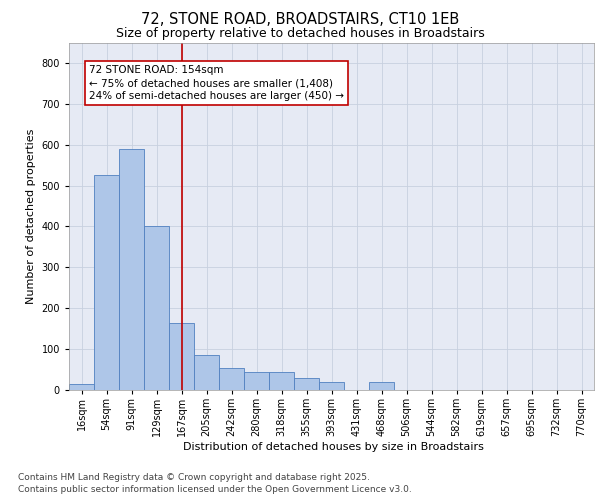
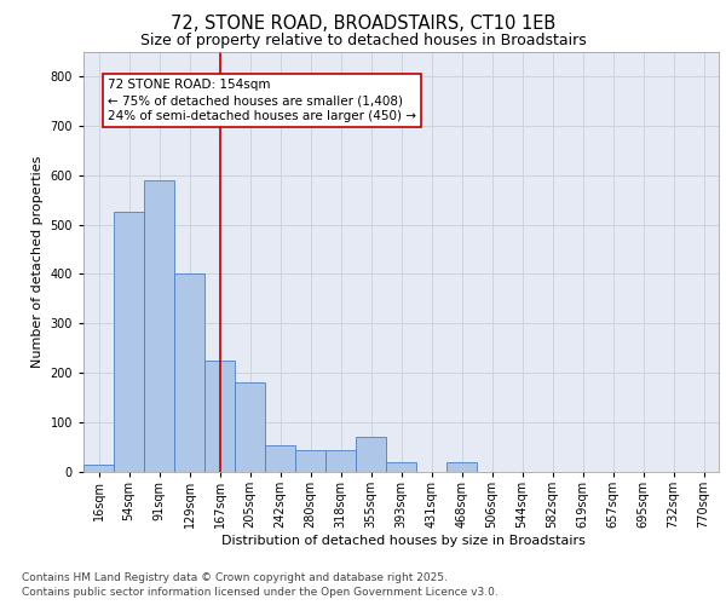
167sqm: 165 -> 225
205sqm: 85 -> 180
355sqm: 30 -> 70
